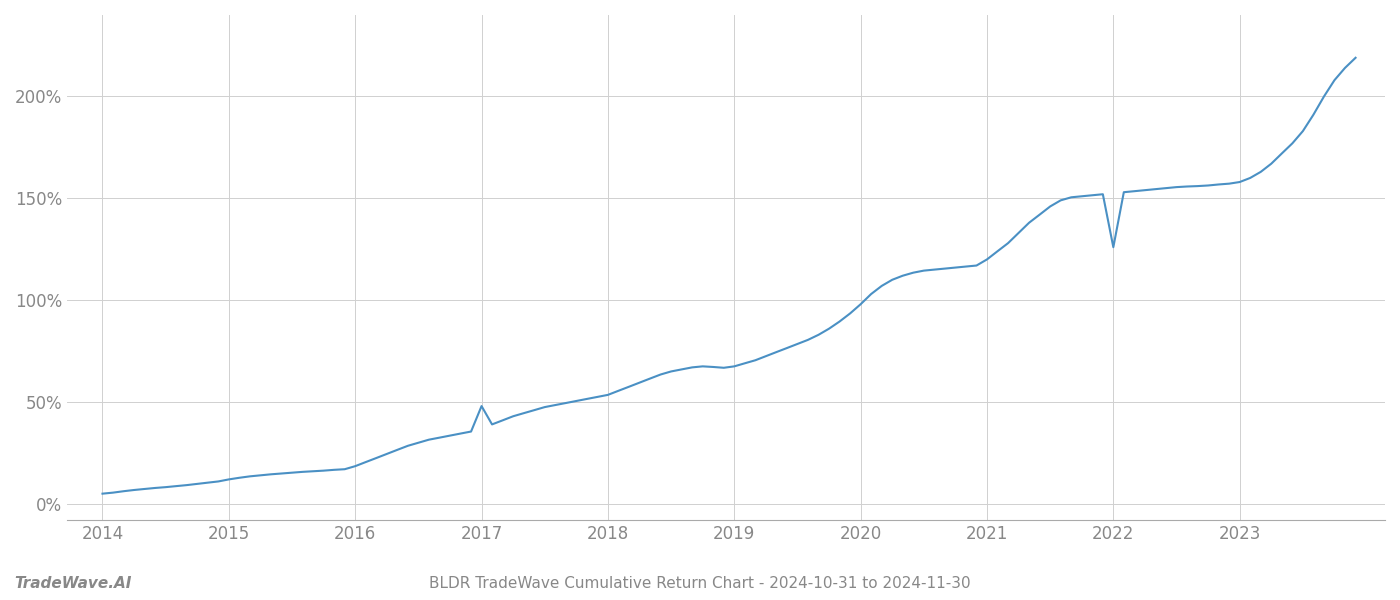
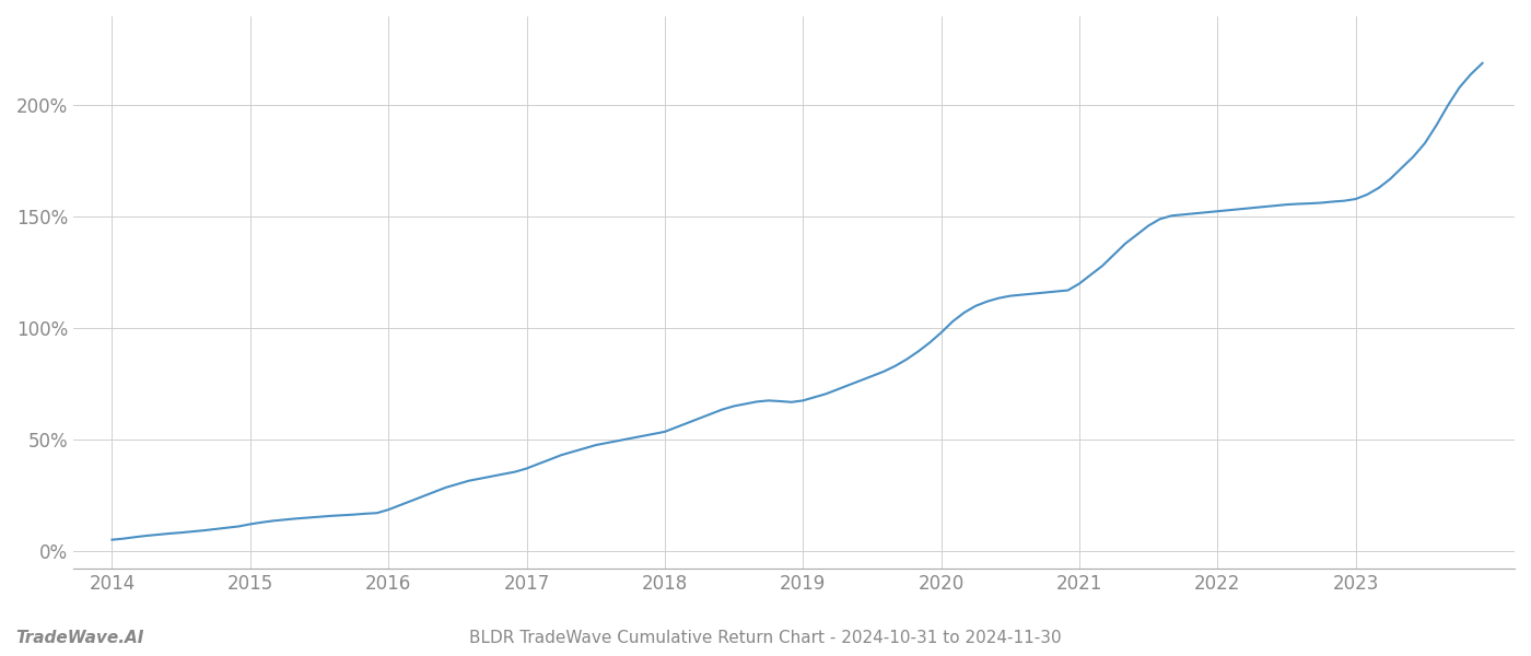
2017: 48.0% -> 37.0%
2022: 126.0% -> 152.5%
